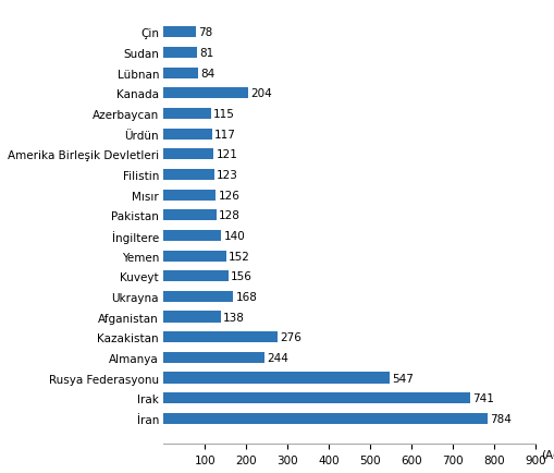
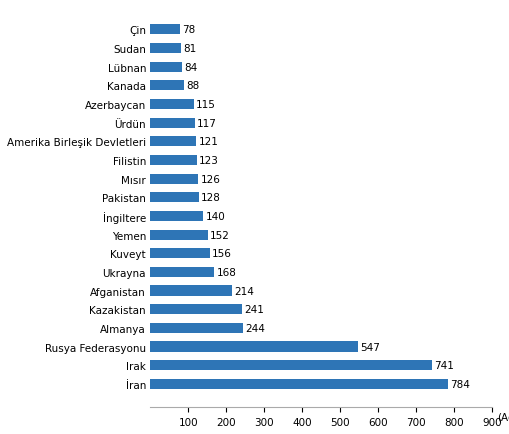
Kanada: 204 -> 88
Afganistan: 138 -> 214
Kazakistan: 276 -> 241
